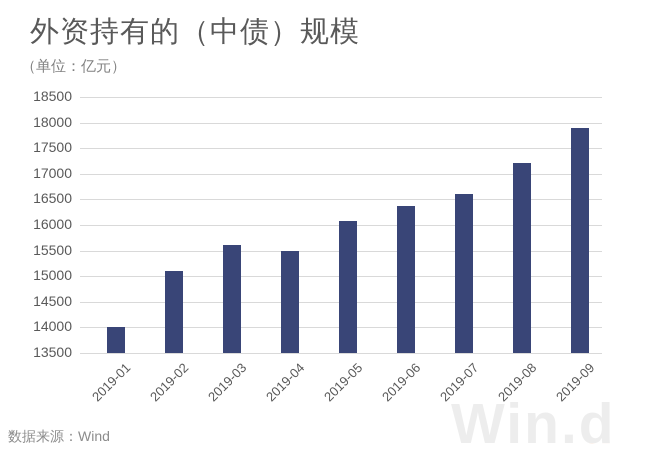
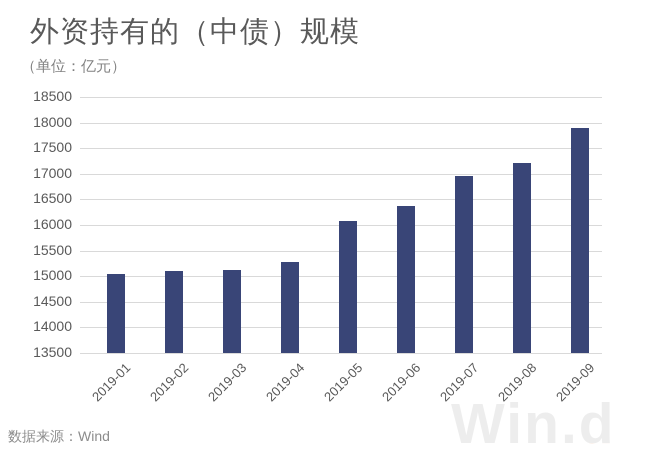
2019-01: 14000 -> 15000
2019-03: 15600 -> 15100
2019-04: 15500 -> 15300
2019-07: 16600 -> 17000
